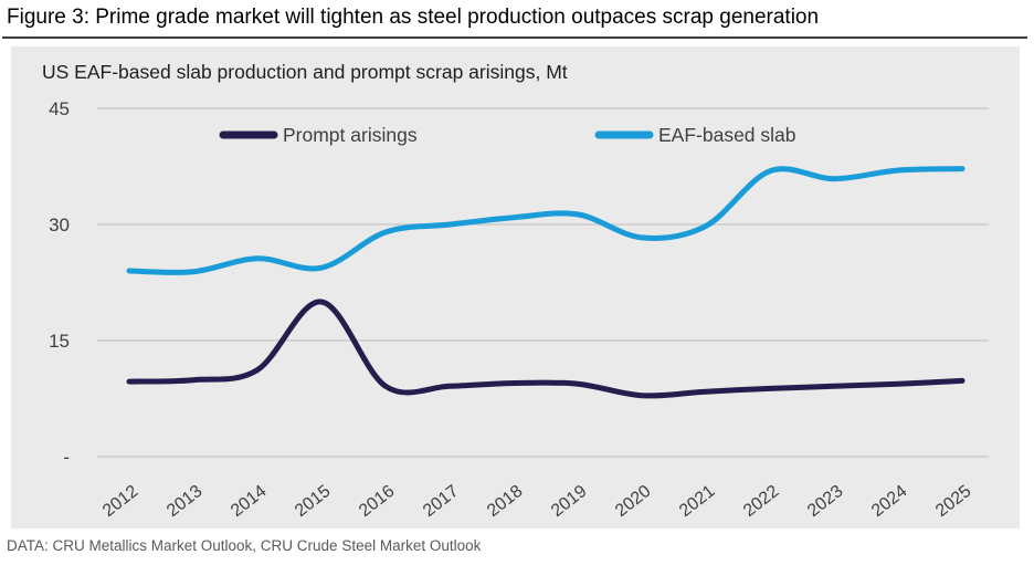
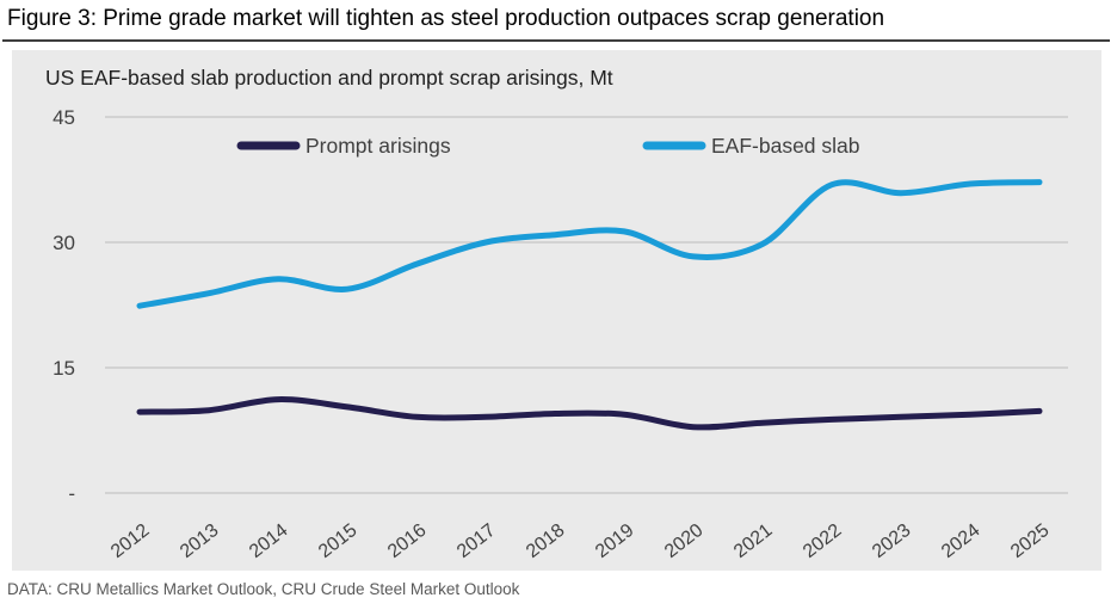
EAF-based slab/2012: 24 -> 22
Prompt arisings/2015: 20 -> 10
EAF-based slab/2016: 29 -> 27
